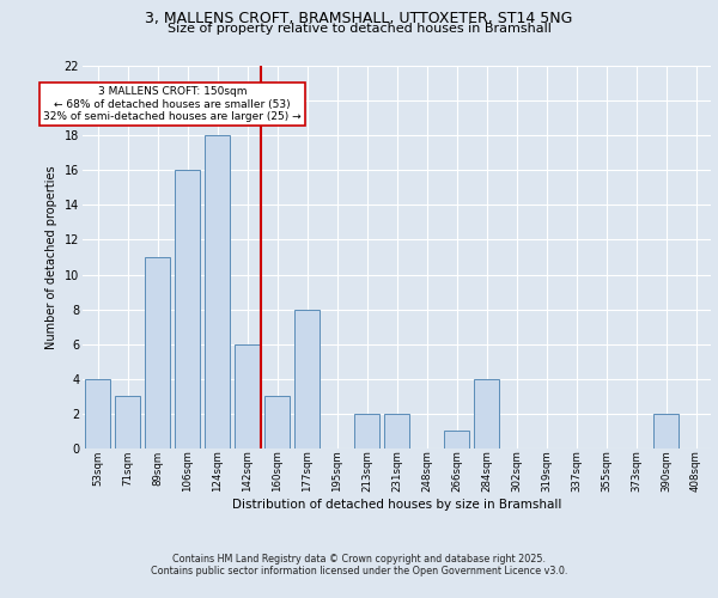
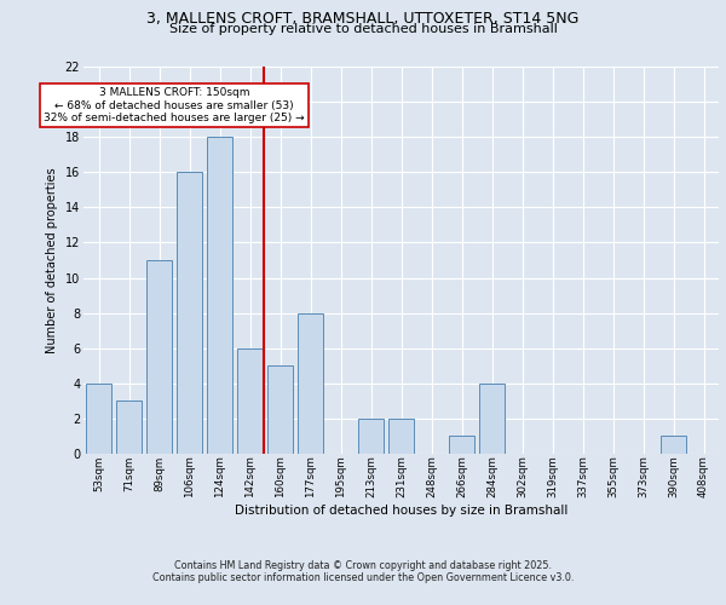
160sqm: 3 -> 5
390sqm: 2 -> 1
